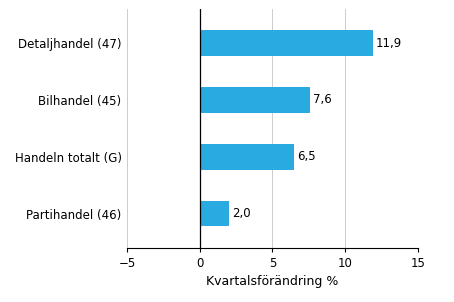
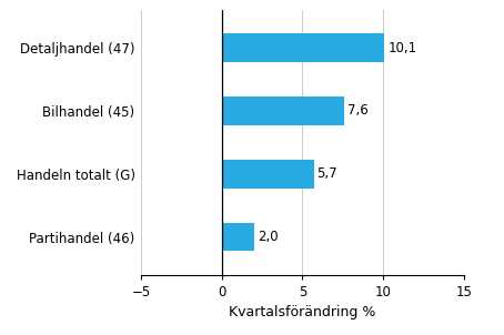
Detaljhandel (47): 11,9 -> 10,1
Handeln totalt (G): 6,5 -> 5,7
